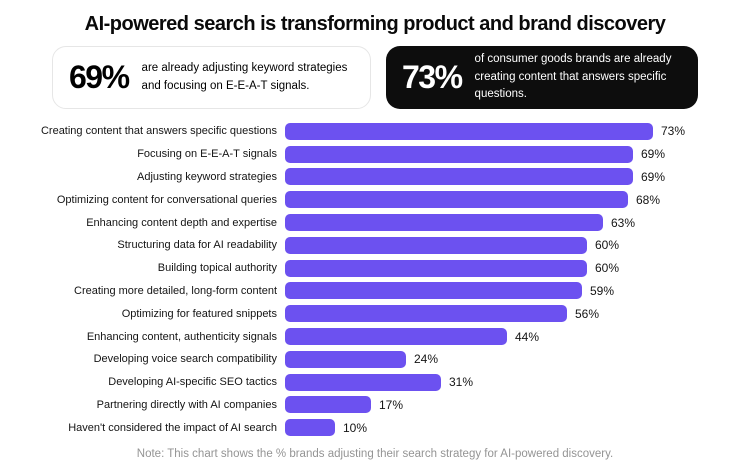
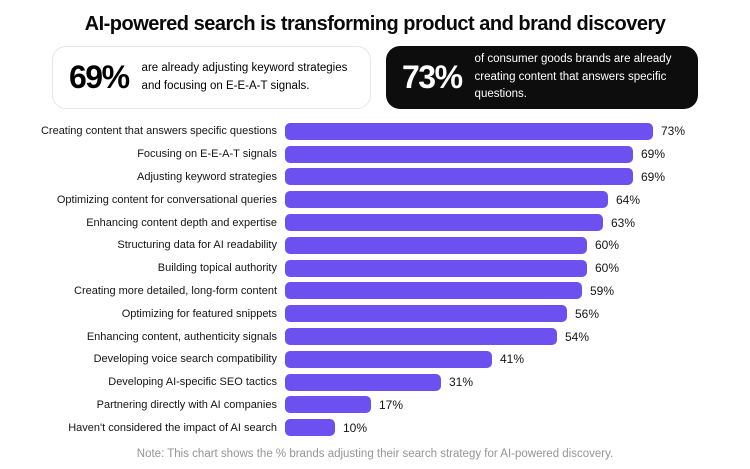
Optimizing content for conversational queries: 68% -> 64%
Enhancing content, authenticity signals: 44% -> 54%
Developing voice search compatibility: 24% -> 41%
